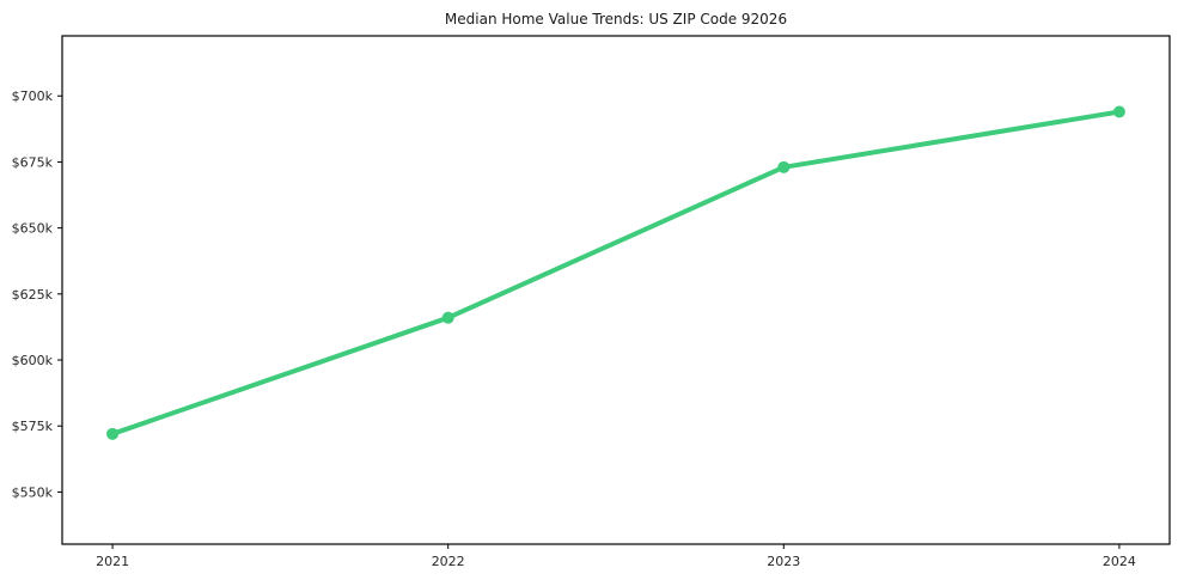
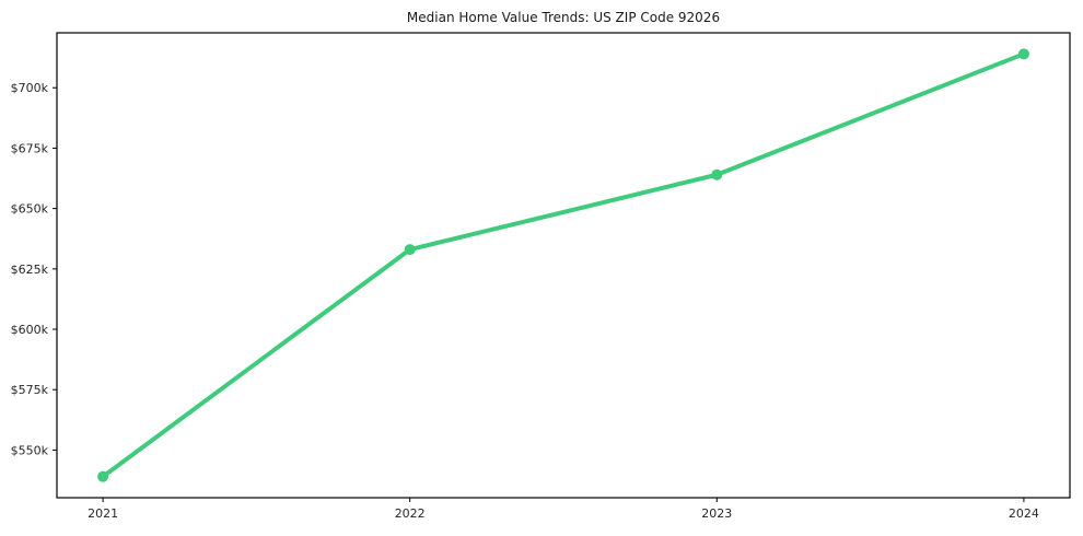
2021: $572k -> $539k
2022: $616k -> $633k
2023: $673k -> $664k
2024: $694k -> $714k
